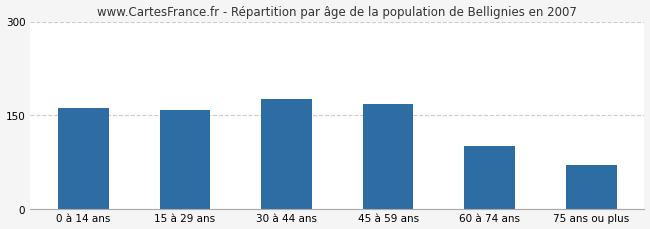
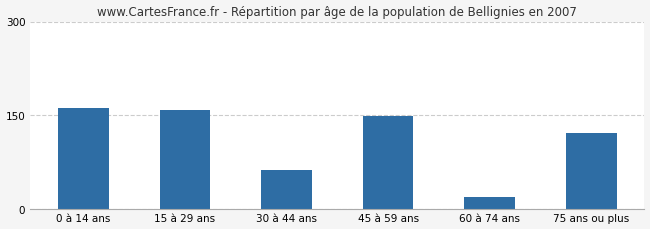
30 à 44 ans: 175 -> 62
45 à 59 ans: 167 -> 148
60 à 74 ans: 100 -> 18
75 ans ou plus: 70 -> 122
